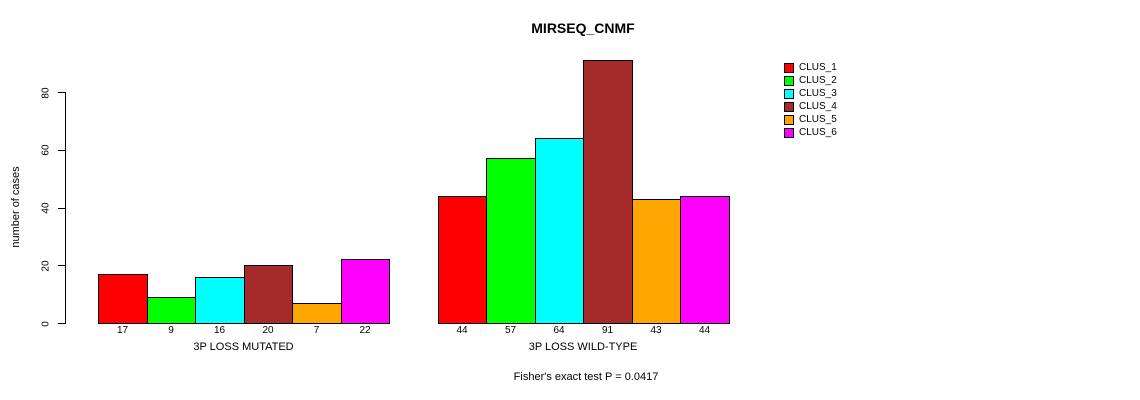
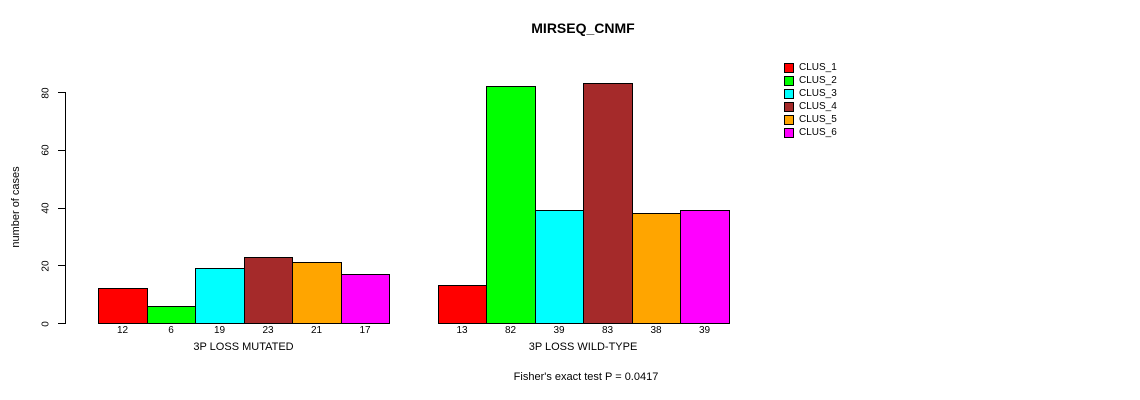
CLUS_1/3P LOSS MUTATED: 17 -> 12
CLUS_2/3P LOSS MUTATED: 9 -> 6
CLUS_3/3P LOSS MUTATED: 16 -> 19
CLUS_4/3P LOSS MUTATED: 20 -> 23
CLUS_5/3P LOSS MUTATED: 7 -> 21
CLUS_6/3P LOSS MUTATED: 22 -> 17
CLUS_1/3P LOSS WILD-TYPE: 44 -> 13
CLUS_2/3P LOSS WILD-TYPE: 57 -> 82
CLUS_3/3P LOSS WILD-TYPE: 64 -> 39
CLUS_4/3P LOSS WILD-TYPE: 91 -> 83
CLUS_5/3P LOSS WILD-TYPE: 43 -> 38
CLUS_6/3P LOSS WILD-TYPE: 44 -> 39
